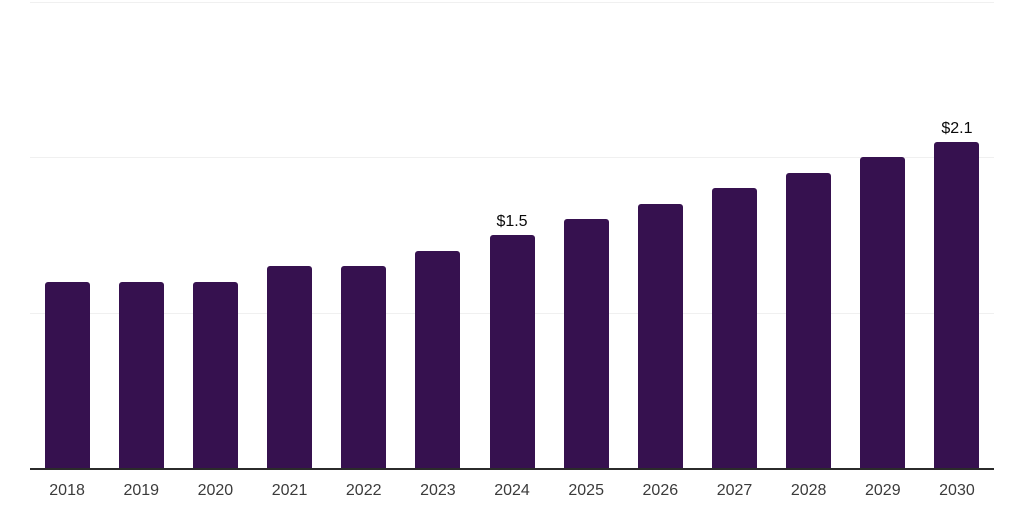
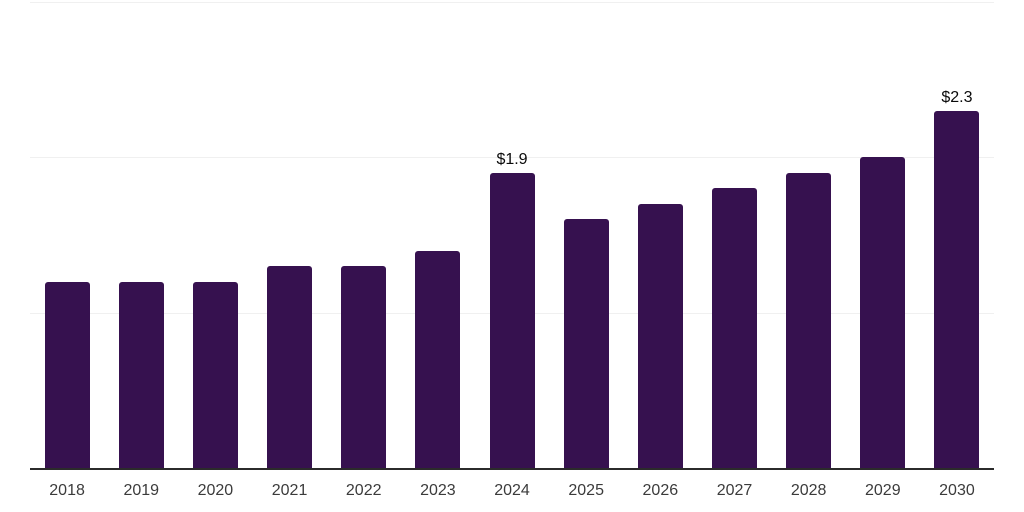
2024: $1.5 -> $1.9
2030: $2.1 -> $2.3
